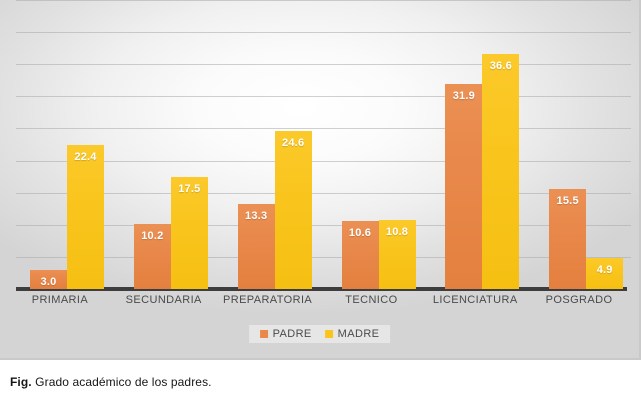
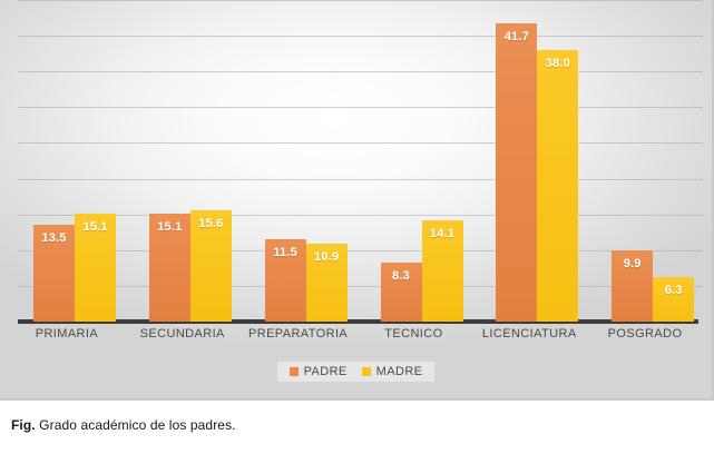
PADRE/PRIMARIA: 3.0 -> 13.5
MADRE/PRIMARIA: 22.4 -> 15.1
PADRE/SECUNDARIA: 10.2 -> 15.1
MADRE/SECUNDARIA: 17.5 -> 15.6
PADRE/PREPARATORIA: 13.3 -> 11.5
MADRE/PREPARATORIA: 24.6 -> 10.9
PADRE/TECNICO: 10.6 -> 8.3
MADRE/TECNICO: 10.8 -> 14.1
PADRE/LICENCIATURA: 31.9 -> 41.7
MADRE/LICENCIATURA: 36.6 -> 38.0
PADRE/POSGRADO: 15.5 -> 9.9
MADRE/POSGRADO: 4.9 -> 6.3
